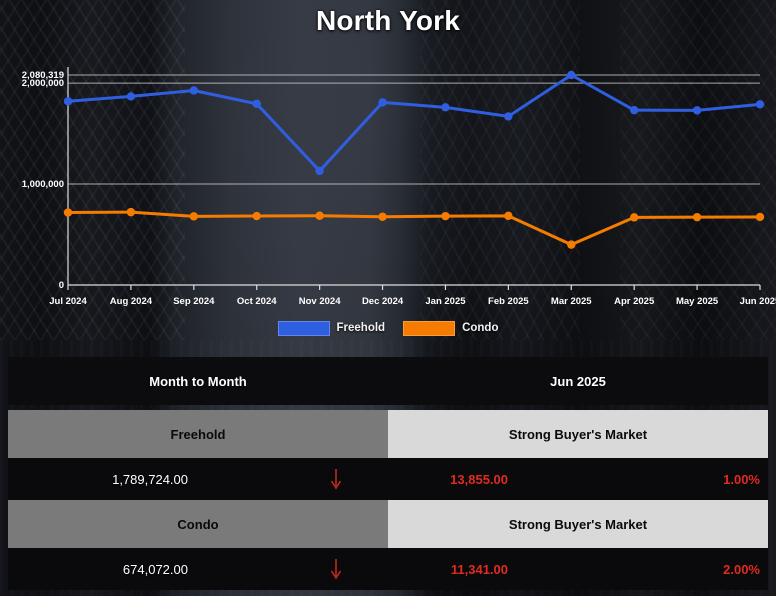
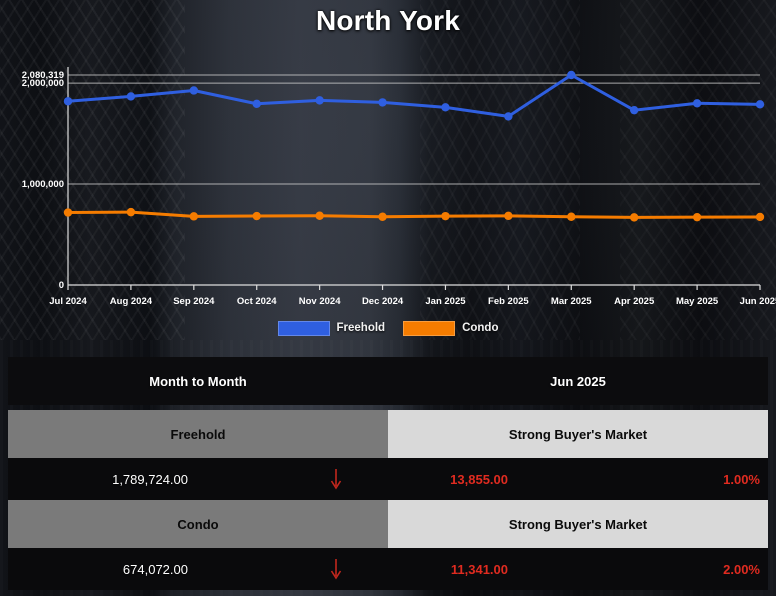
Freehold/Nov 2024: 1130000 -> 1830000
Condo/Mar 2025: 400000 -> 680000
Freehold/May 2025: 1730000 -> 1800000
